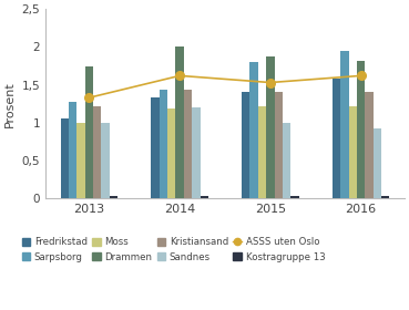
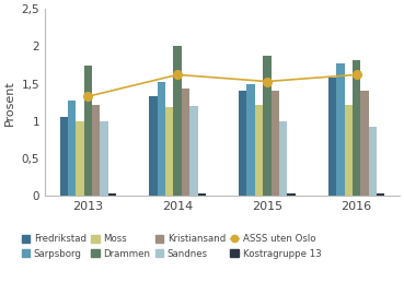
Sarpsborg/2014: 1,44 -> 1,53
Sarpsborg/2015: 1,80 -> 1,50
Sarpsborg/2016: 1,94 -> 1,77
